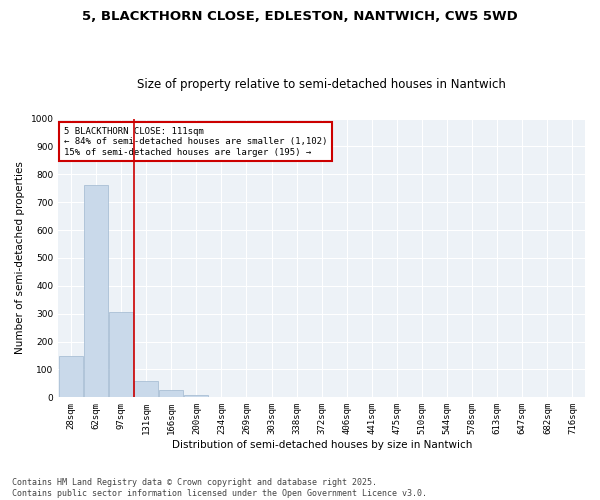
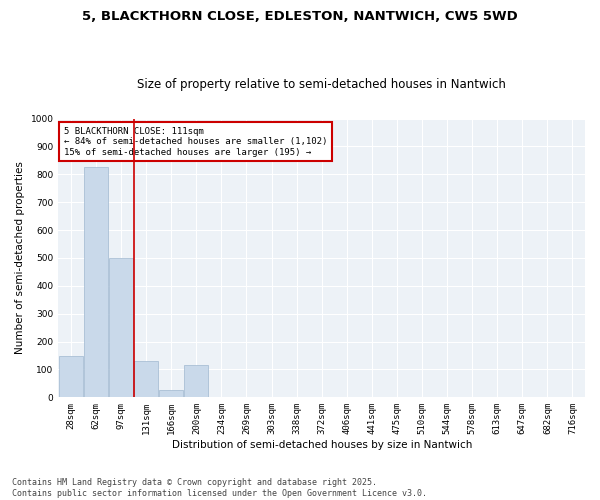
62sqm: 760 -> 825
97sqm: 305 -> 500
131sqm: 58 -> 130
200sqm: 10 -> 115
